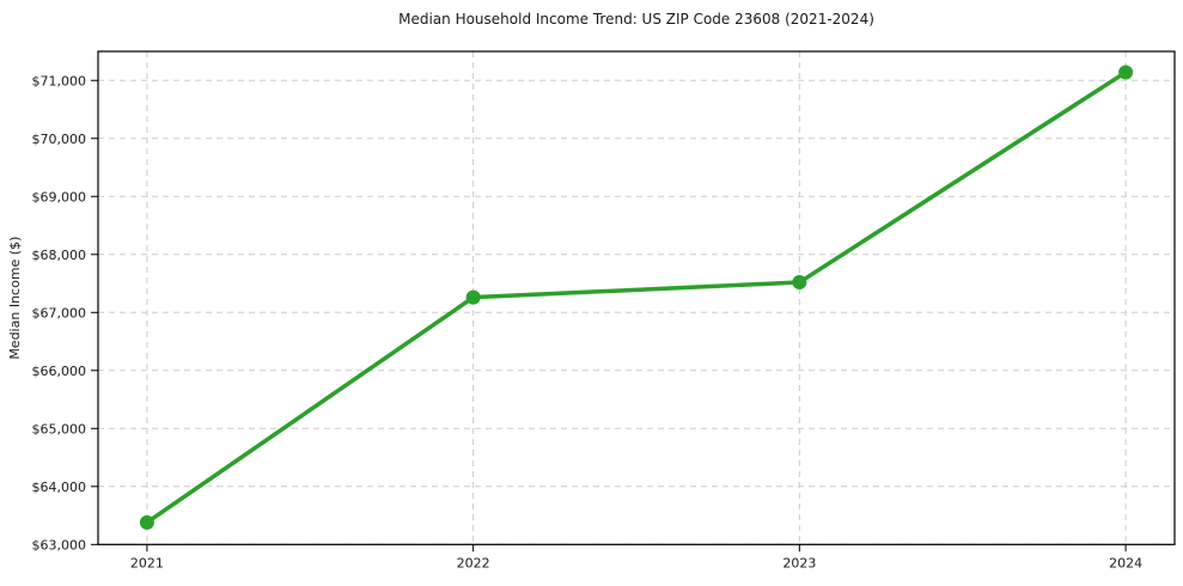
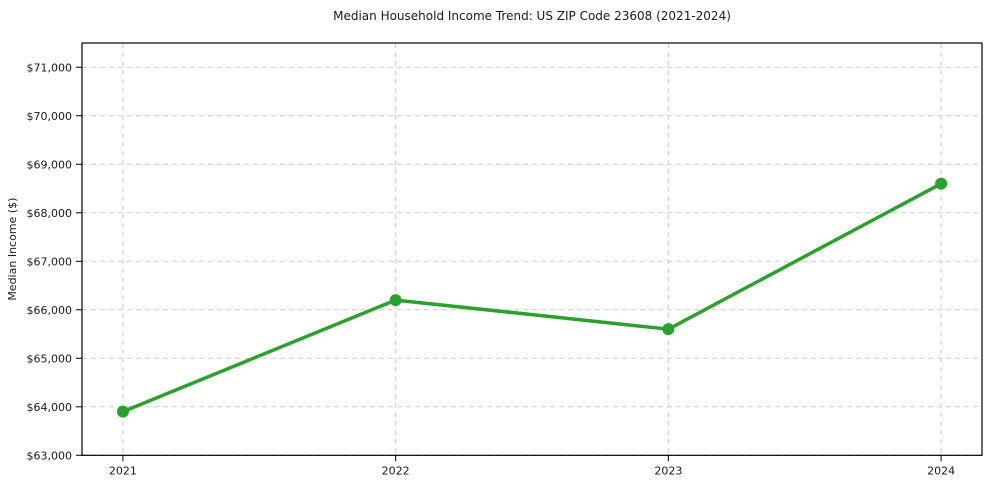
2021: $63400 -> $63900
2022: $67300 -> $66200
2023: $67500 -> $65600
2024: $71100 -> $68600
